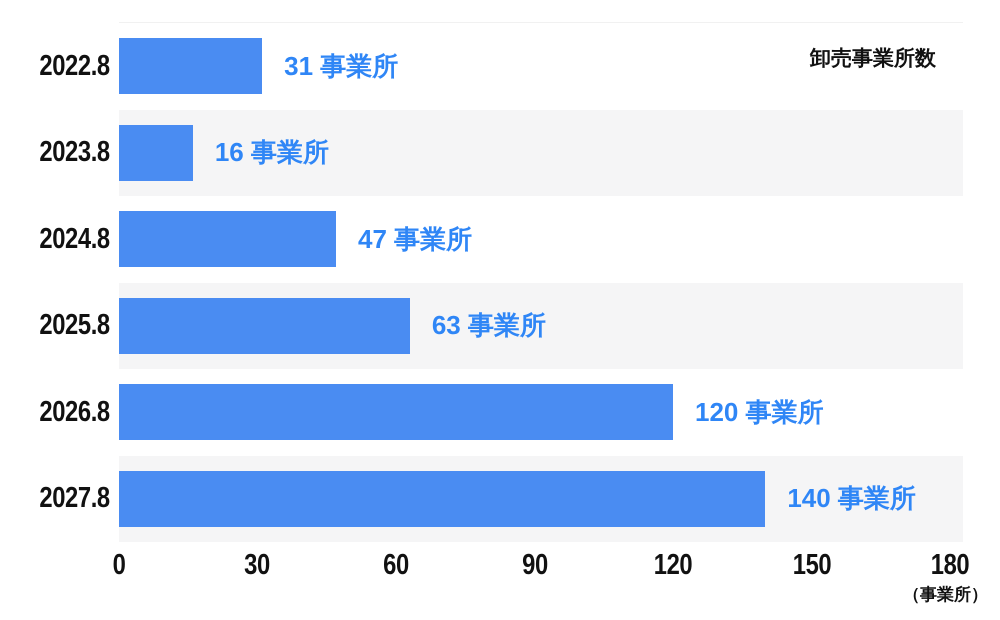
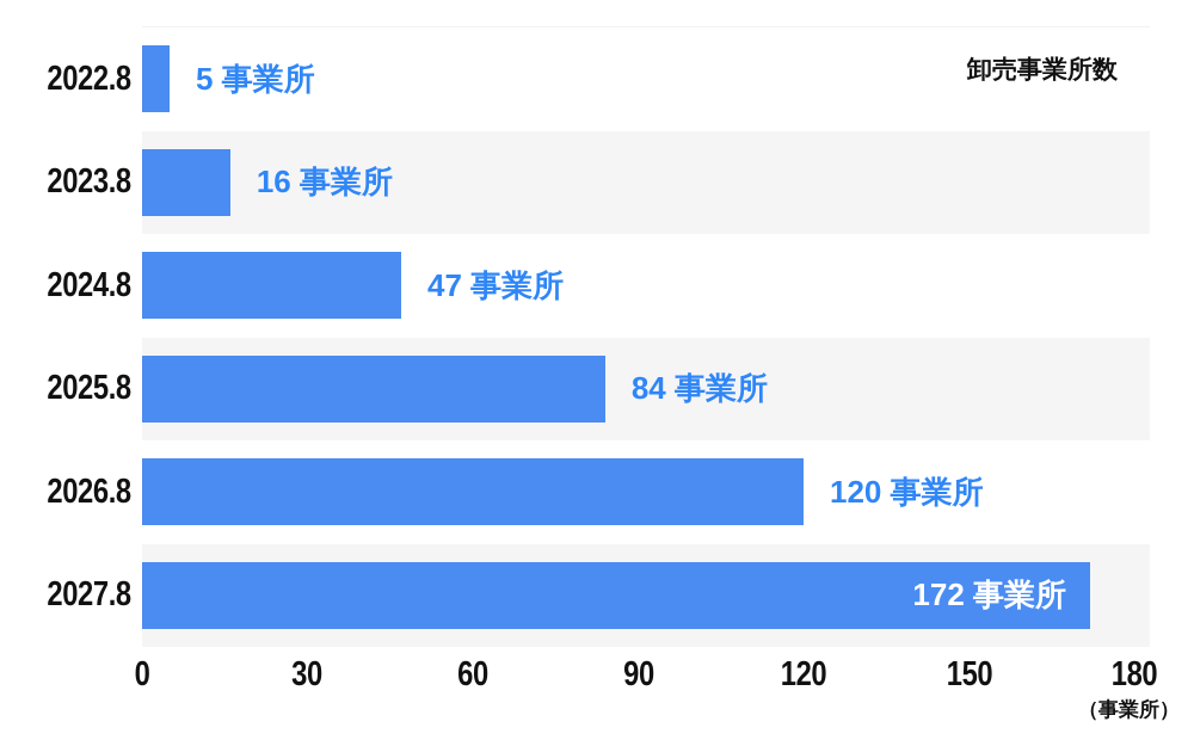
2022.8: 31 -> 5
2025.8: 63 -> 84
2027.8: 140 -> 172
